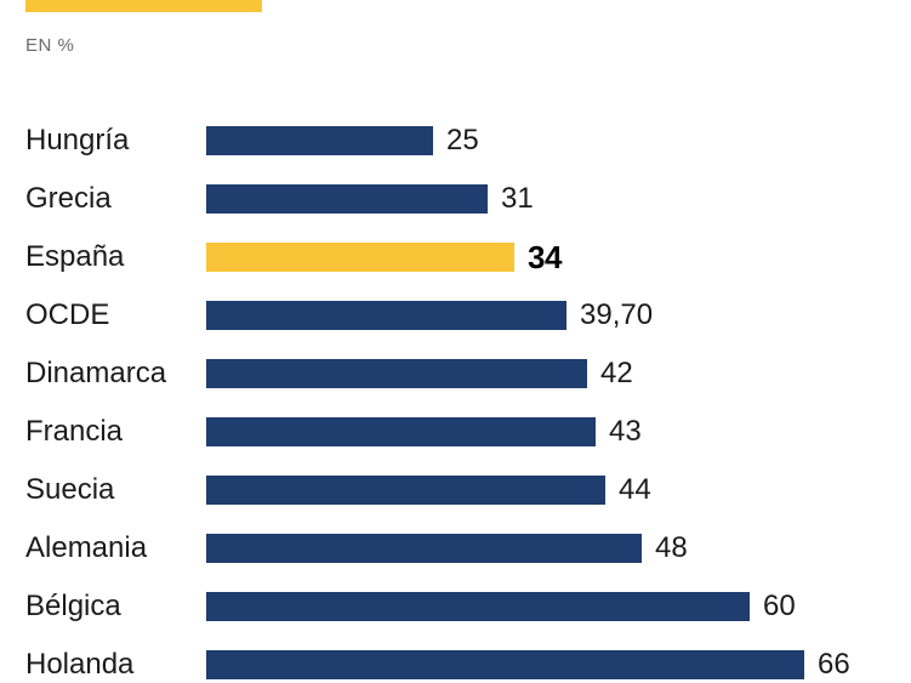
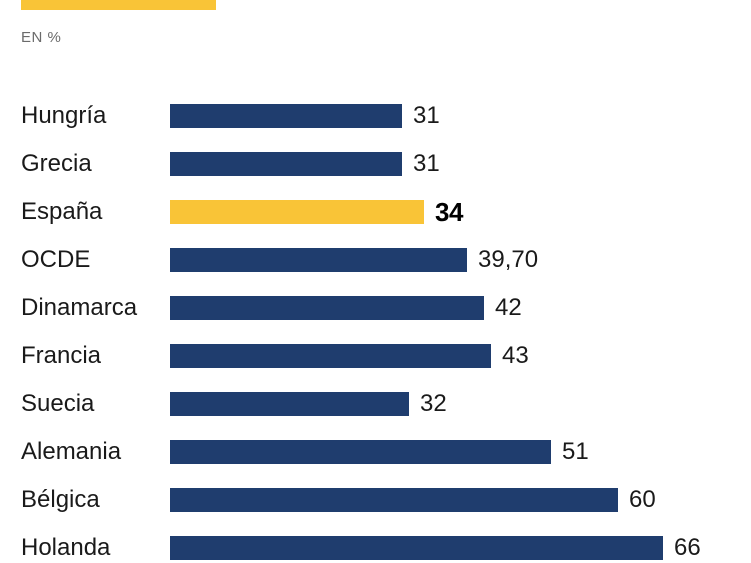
Hungría: 25 -> 31
Suecia: 44 -> 32
Alemania: 48 -> 51
